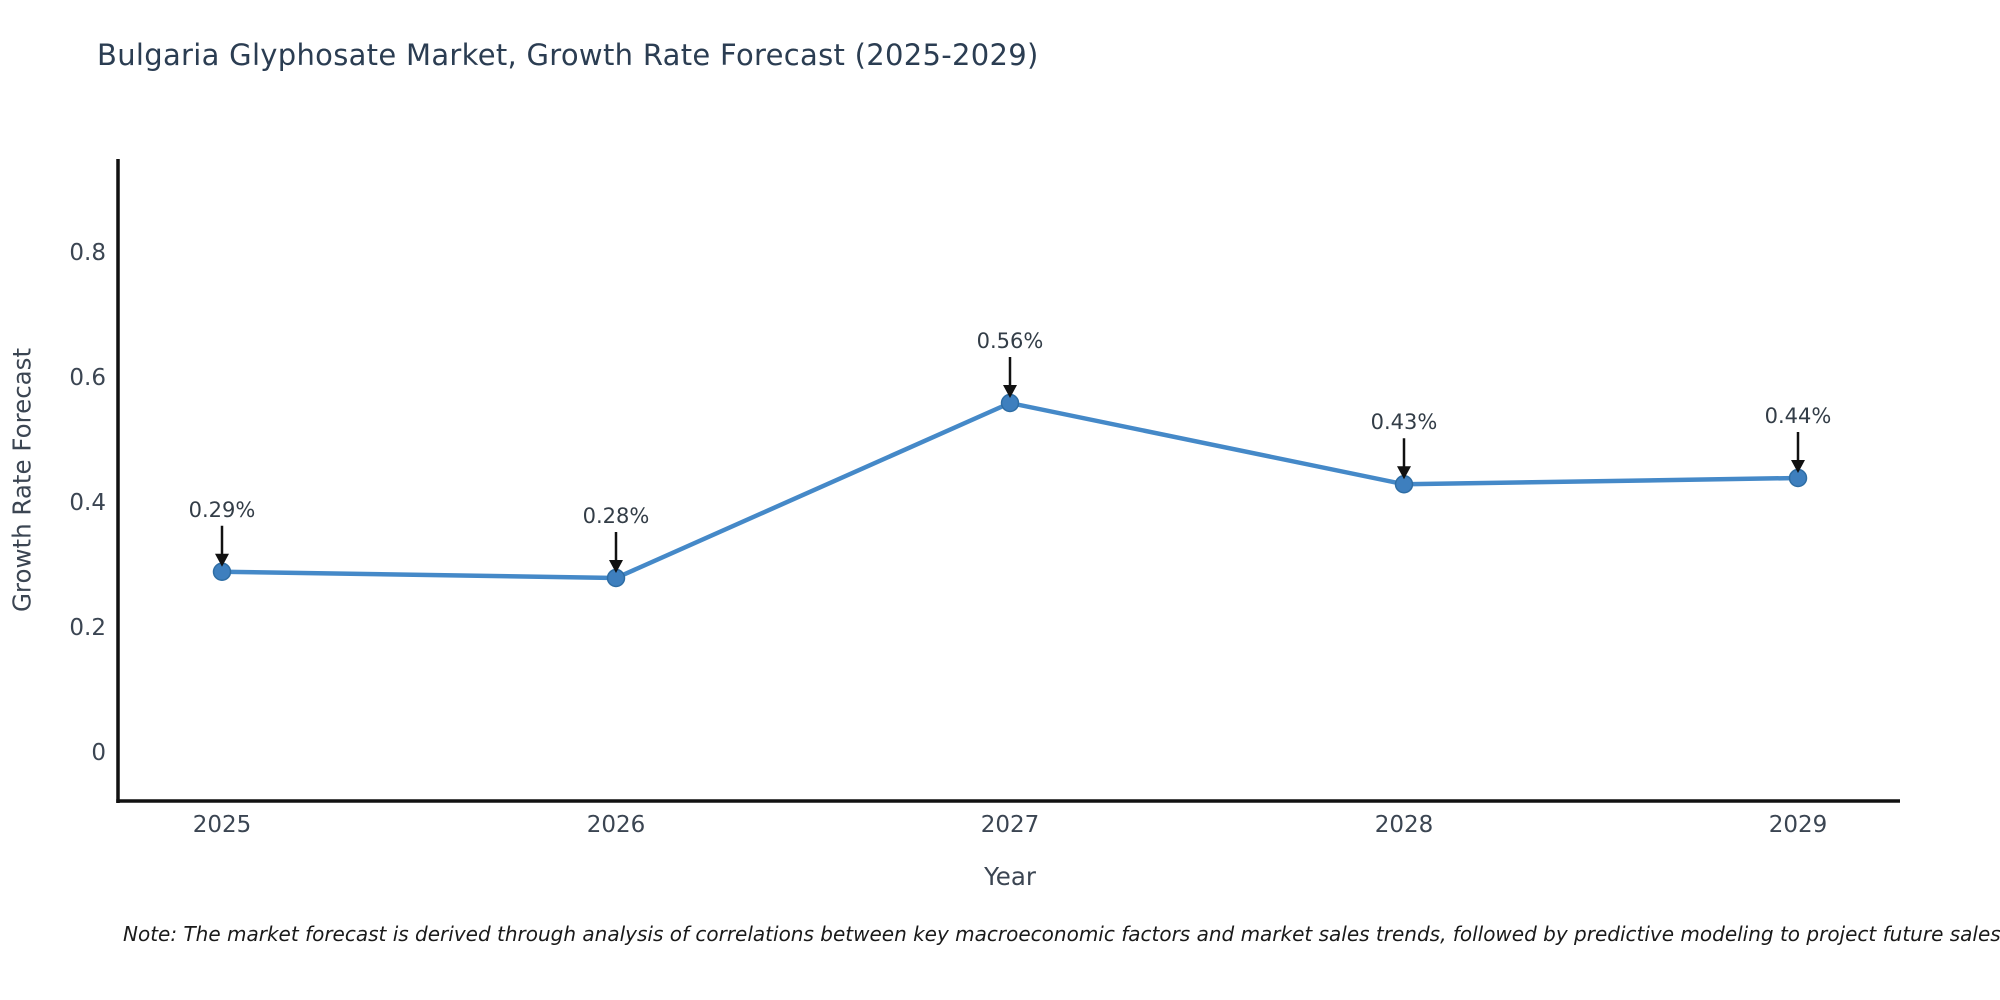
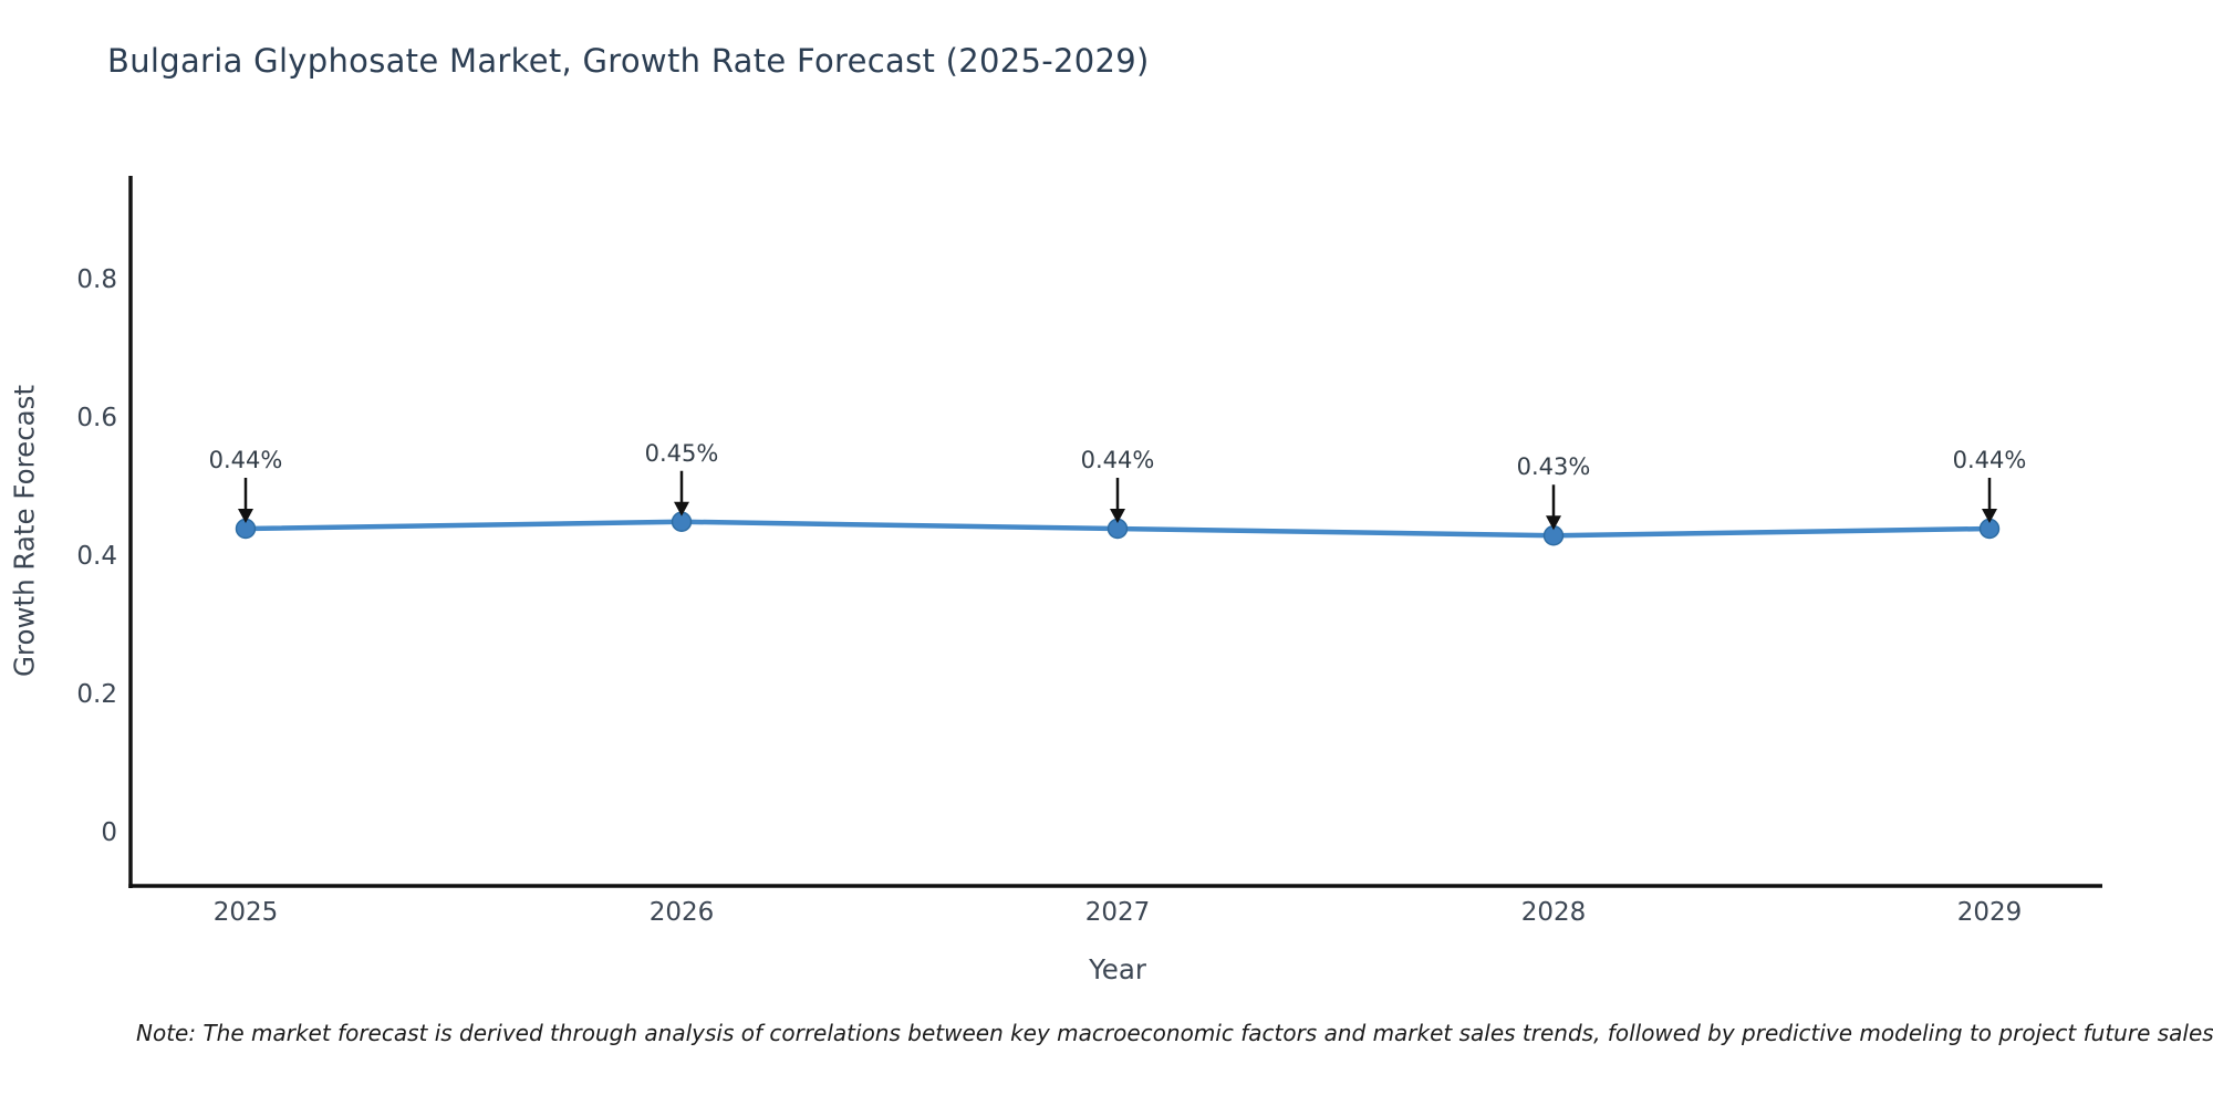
2025: 0.29% -> 0.44%
2026: 0.28% -> 0.45%
2027: 0.56% -> 0.44%
